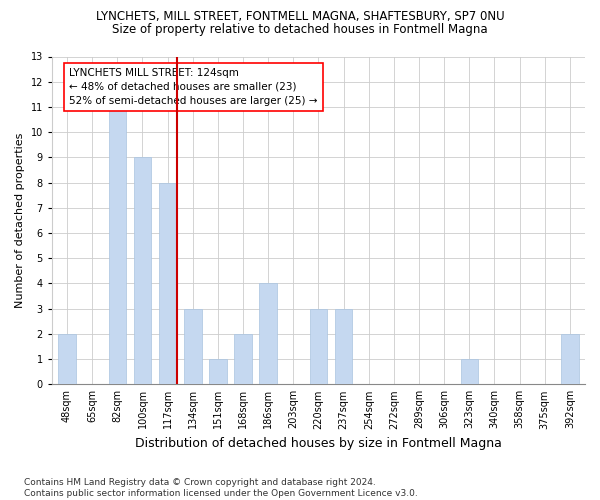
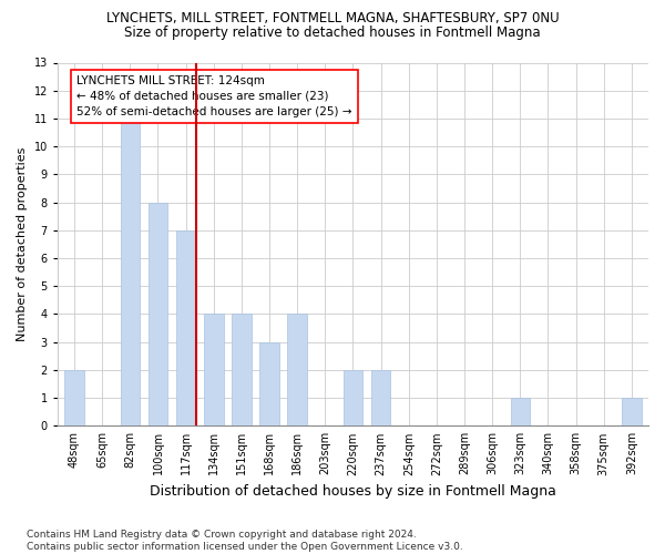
100sqm: 9 -> 8
117sqm: 8 -> 7
134sqm: 3 -> 4
151sqm: 1 -> 4
168sqm: 2 -> 3
220sqm: 3 -> 2
237sqm: 3 -> 2
392sqm: 2 -> 1
